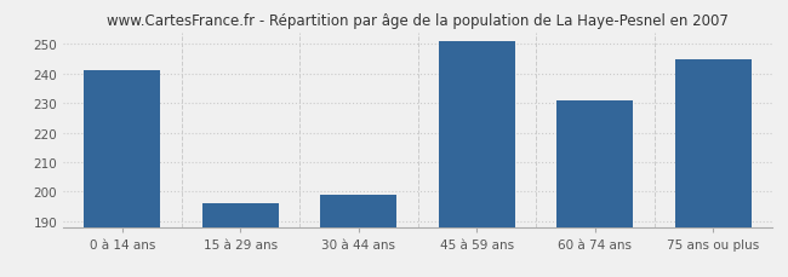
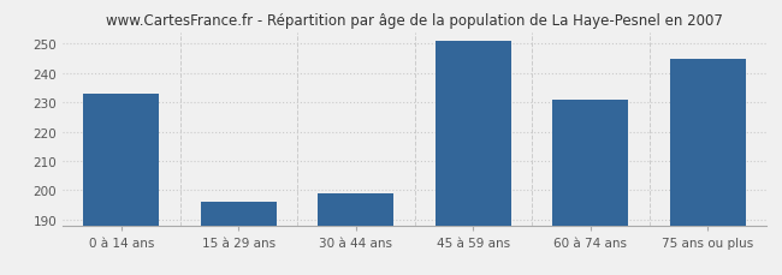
0 à 14 ans: 241 -> 233
